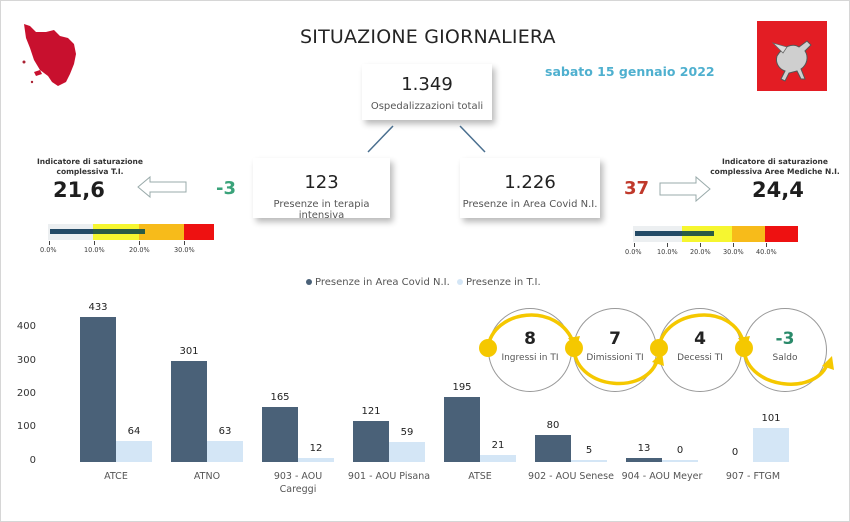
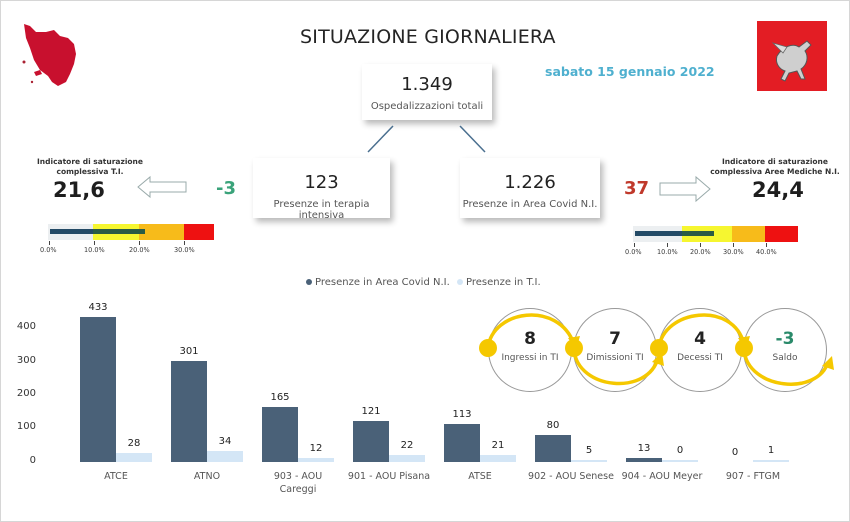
Presenze in T.I./ATCE: 64 -> 28
Presenze in T.I./ATNO: 63 -> 34
Presenze in T.I./901 - AOU Pisana: 59 -> 22
Presenze in Area Covid N.I./ATSE: 195 -> 113
Presenze in T.I./907 - FTGM: 101 -> 1
